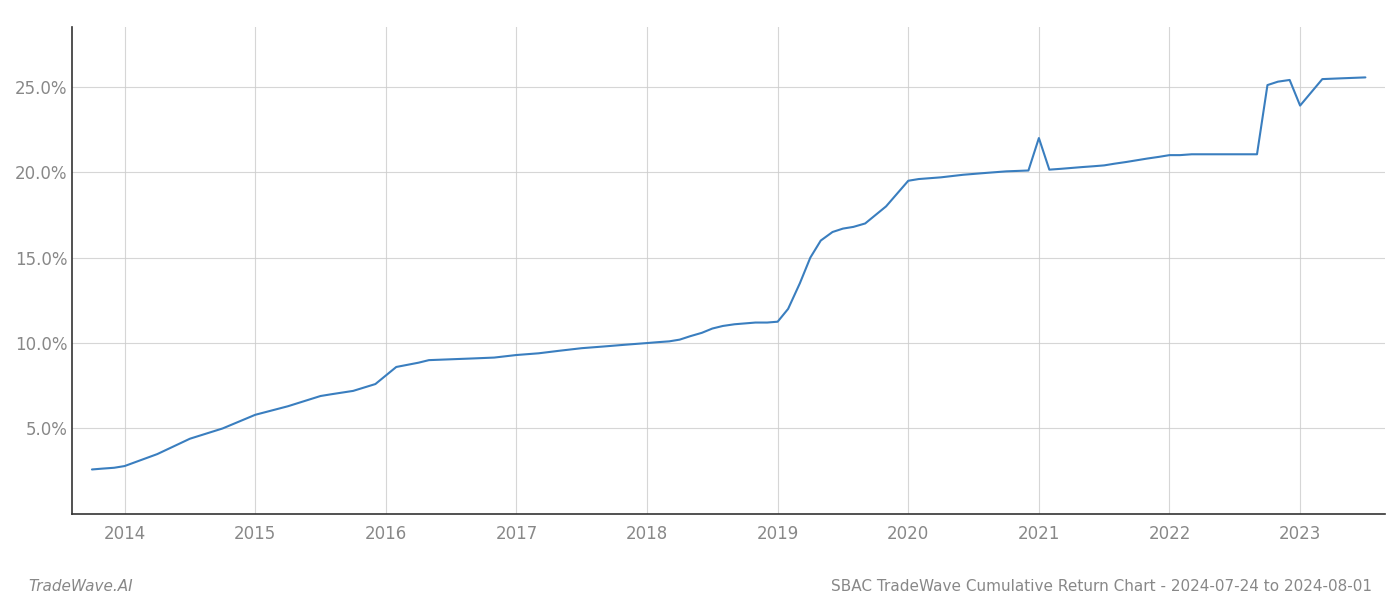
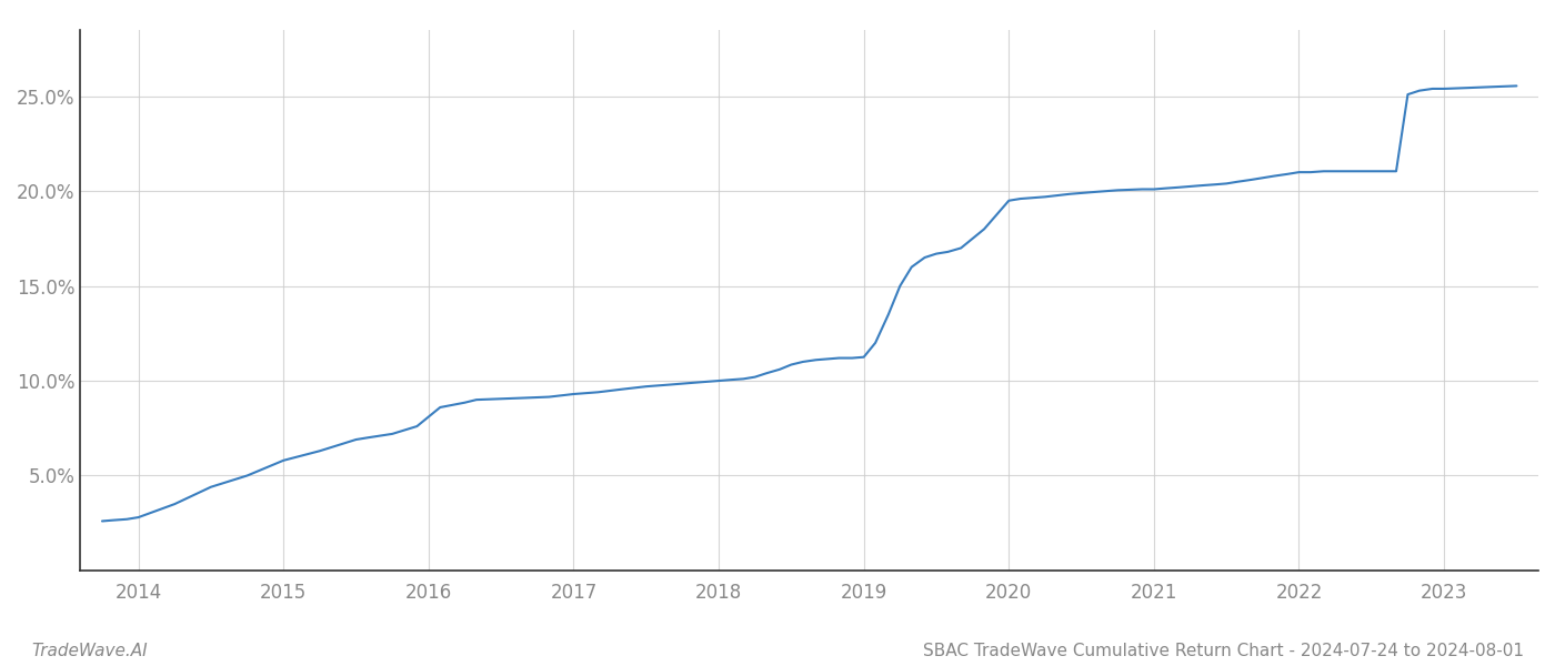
2021: 22.0% -> 20.1%
2023: 23.9% -> 25.4%
